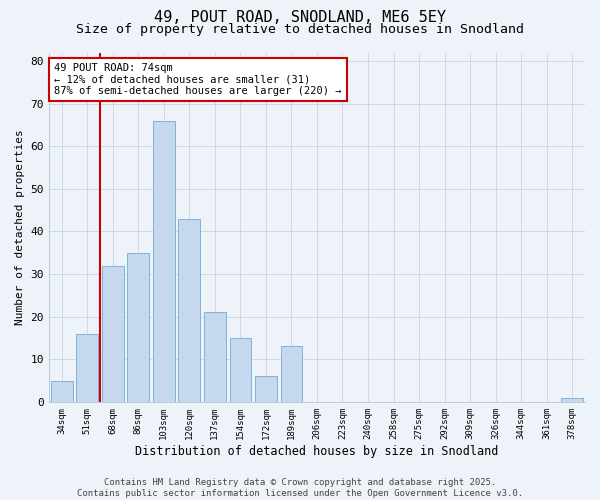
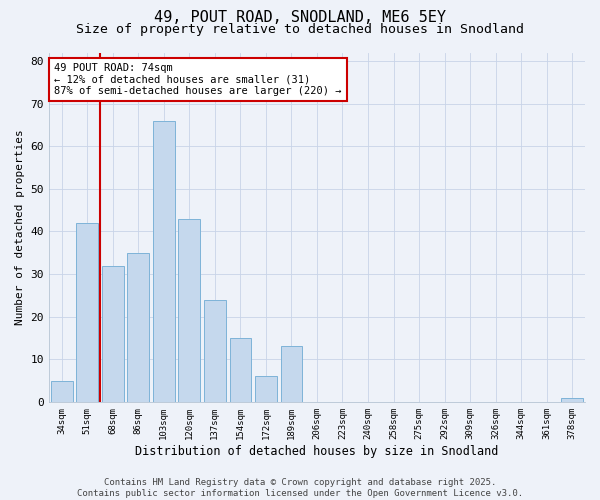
51sqm: 16 -> 42
137sqm: 21 -> 24
